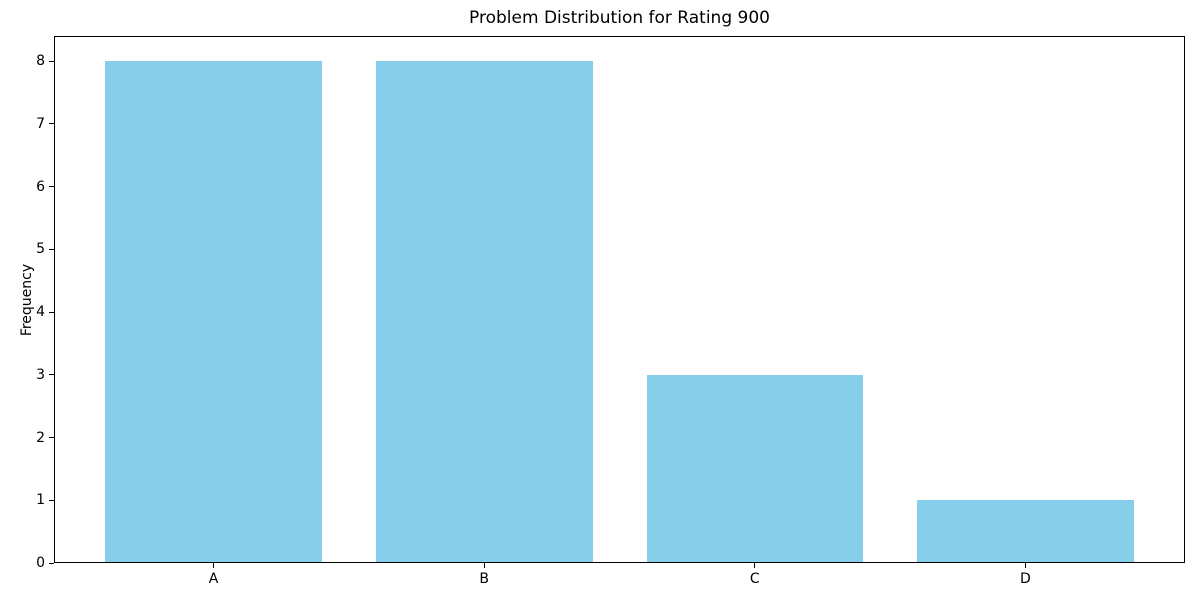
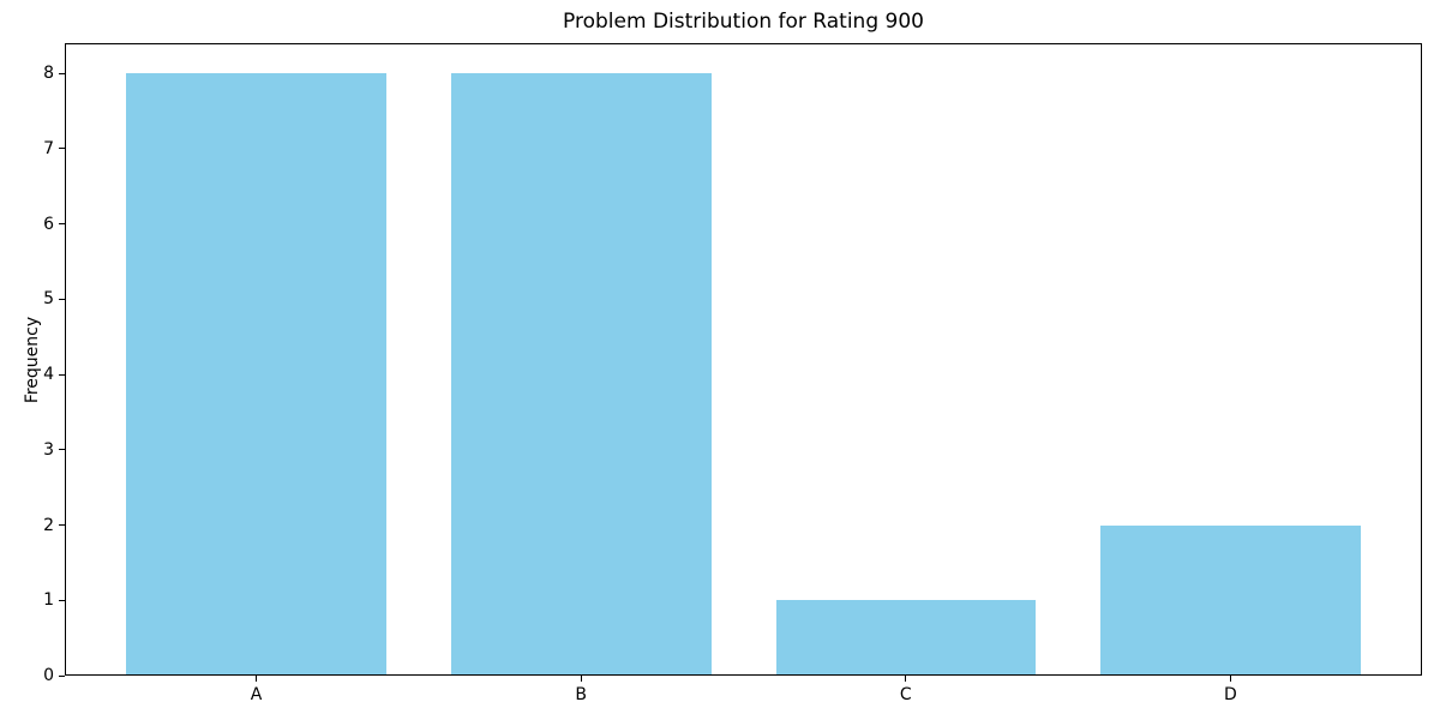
C: 3 -> 1
D: 1 -> 2
